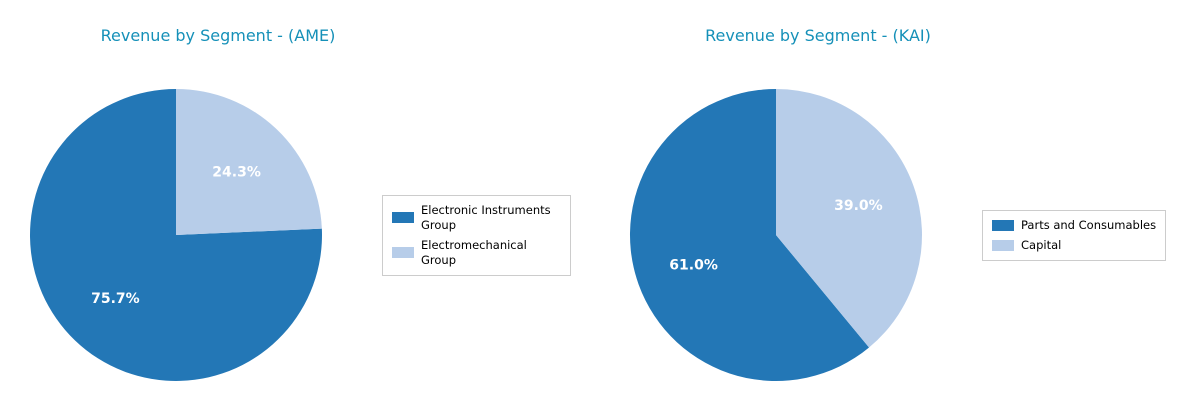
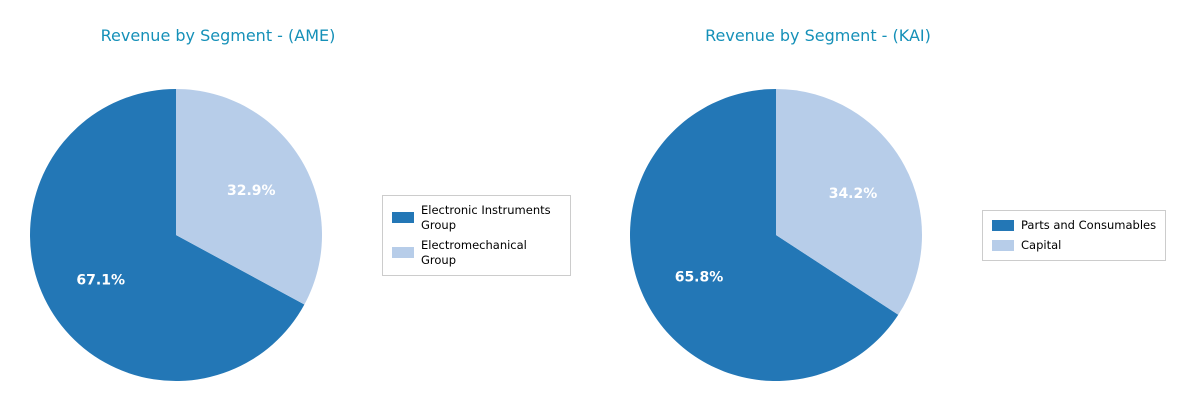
Revenue by Segment - (AME)/Electronic Instruments Group: 75.7% -> 67.1%
Revenue by Segment - (AME)/Electromechanical Group: 24.3% -> 32.9%
Revenue by Segment - (KAI)/Parts and Consumables: 61.0% -> 65.8%
Revenue by Segment - (KAI)/Capital: 39.0% -> 34.2%
